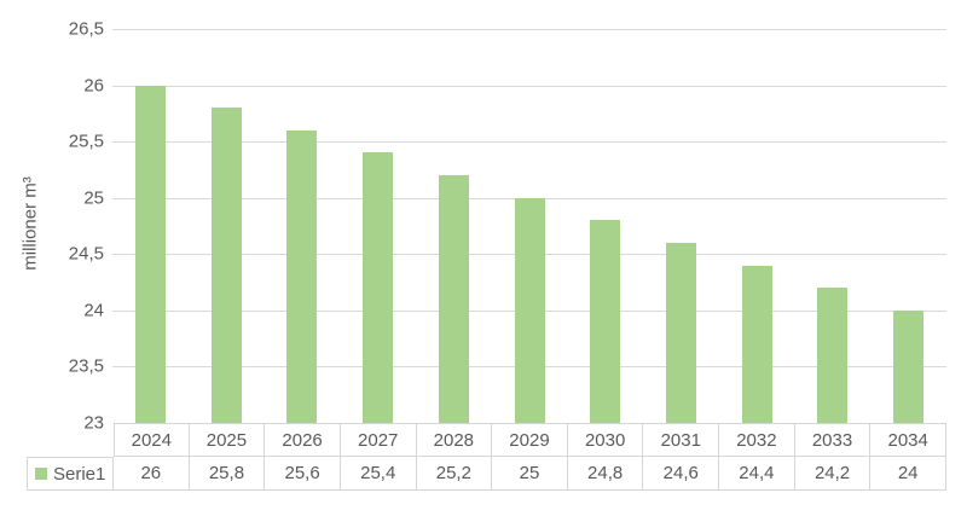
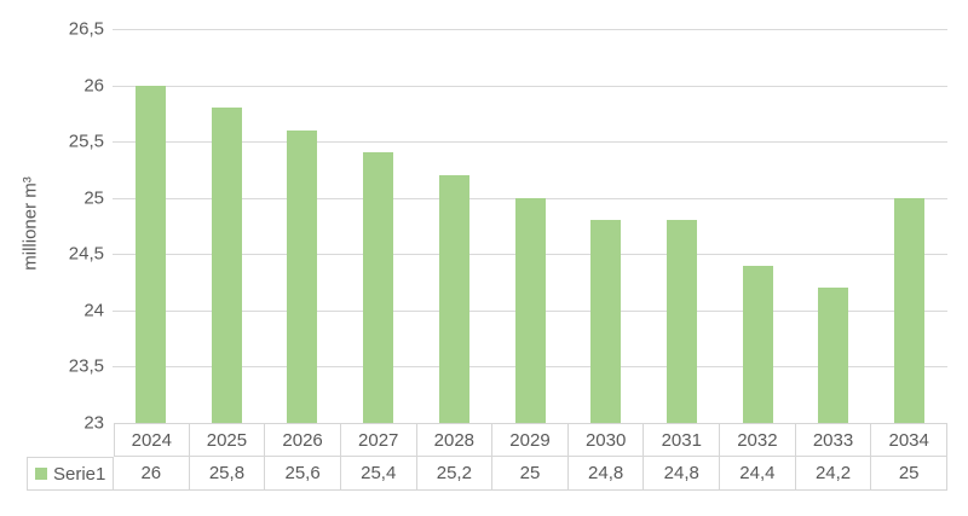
2031: 24,6 -> 24,8
2034: 24 -> 25
